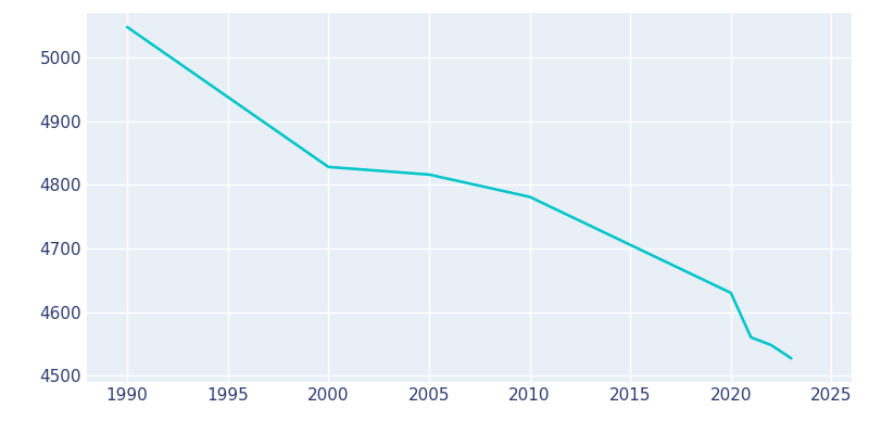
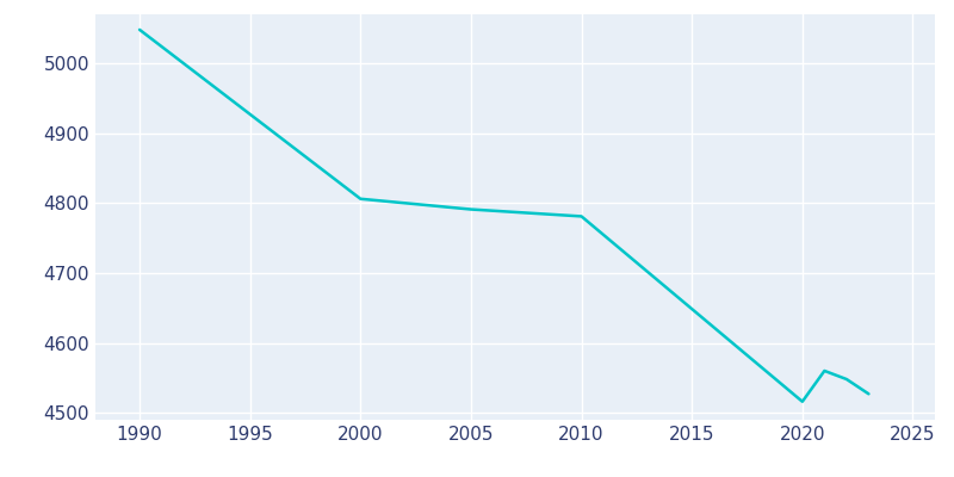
2000: 4828 -> 4806
2005: 4816 -> 4791
2020: 4630 -> 4516
